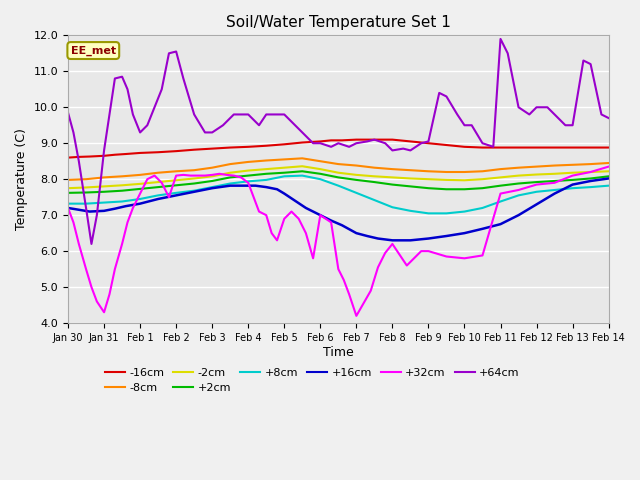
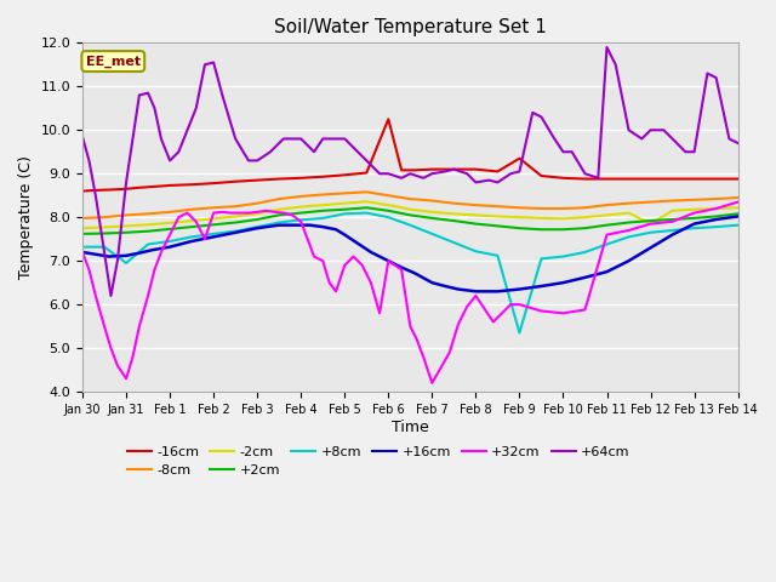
+8cm/Jan 31: 7.35 -> 6.95
-16cm/Feb 6: 9.05 -> 10.25
-16cm/Feb 9: 9.00 -> 9.35
+8cm/Feb 9: 7.05 -> 5.35
-2cm/Feb 12: 8.13 -> 7.85
